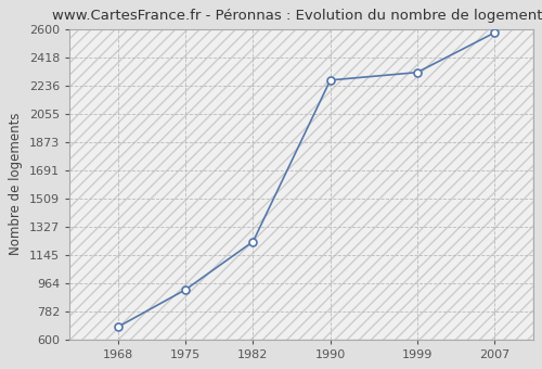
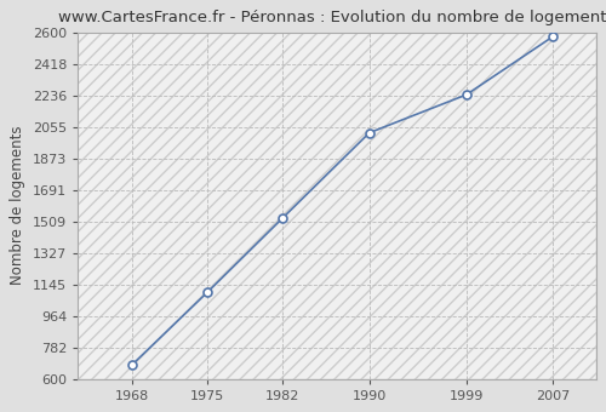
1975: 920 -> 1100
1982: 1230 -> 1530
1990: 2270 -> 2020
1999: 2320 -> 2240
